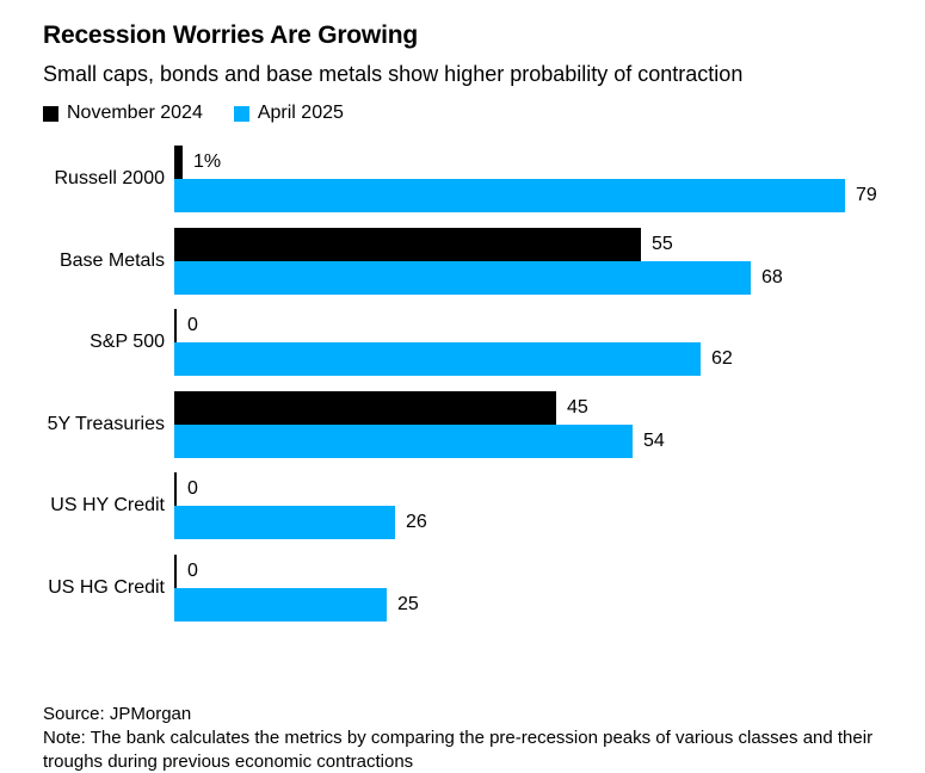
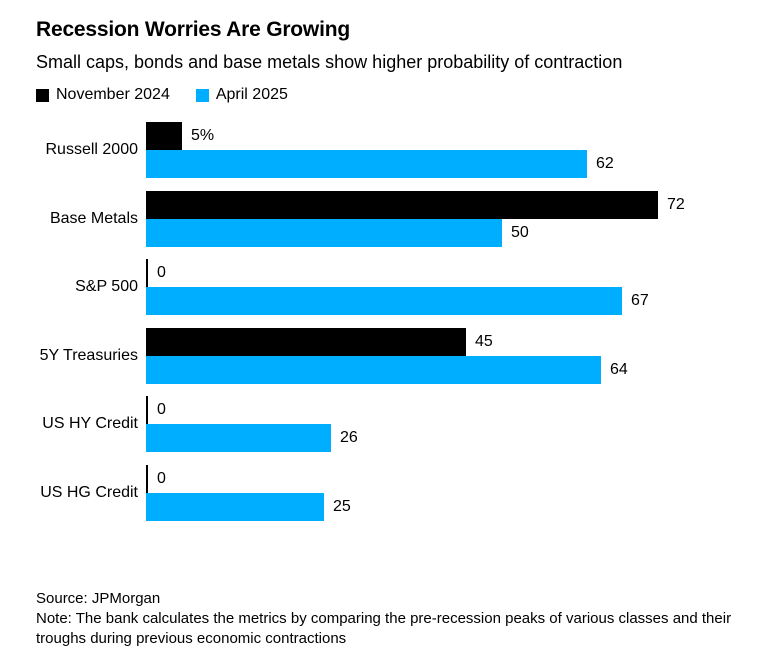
November 2024/Russell 2000: 1% -> 5%
April 2025/Russell 2000: 79 -> 62
November 2024/Base Metals: 55 -> 72
April 2025/Base Metals: 68 -> 50
April 2025/S&P 500: 62 -> 67
April 2025/5Y Treasuries: 54 -> 64
